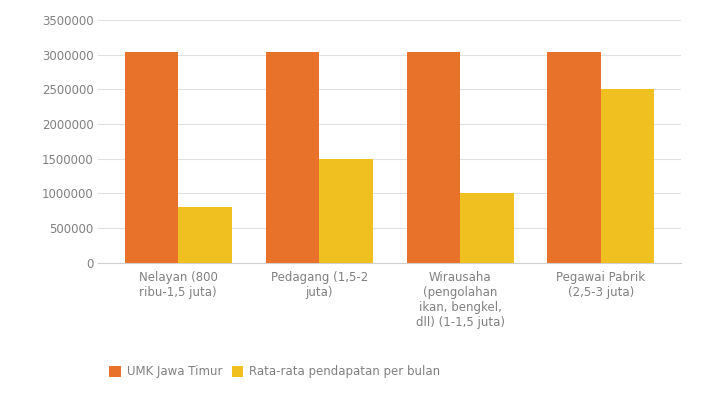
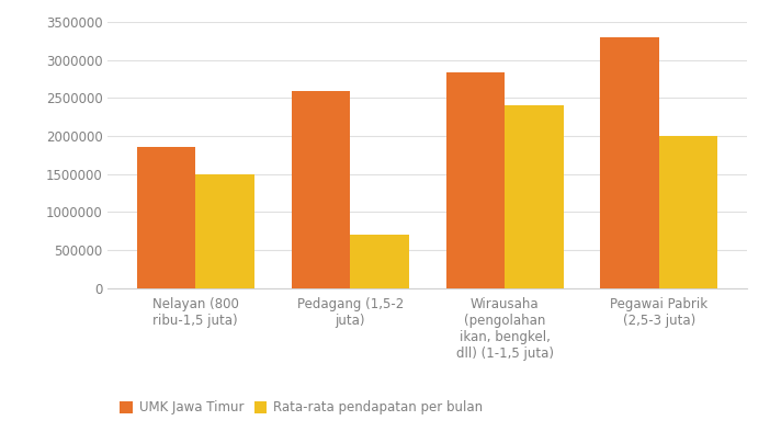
UMK Jawa Timur/Nelayan (800 ribu-1,5 juta): 3040000 -> 1860000
Rata-rata pendapatan per bulan/Nelayan (800 ribu-1,5 juta): 800000 -> 1500000
UMK Jawa Timur/Pedagang (1,5-2 juta): 3040000 -> 2600000
Rata-rata pendapatan per bulan/Pedagang (1,5-2 juta): 1500000 -> 700000
UMK Jawa Timur/Wirausaha (pengolahan ikan, bengkel, dll) (1-1,5 juta): 3040000 -> 2840000
Rata-rata pendapatan per bulan/Wirausaha (pengolahan ikan, bengkel, dll) (1-1,5 juta): 1000000 -> 2400000
UMK Jawa Timur/Pegawai Pabrik (2,5-3 juta): 3040000 -> 3300000
Rata-rata pendapatan per bulan/Pegawai Pabrik (2,5-3 juta): 2500000 -> 2000000
